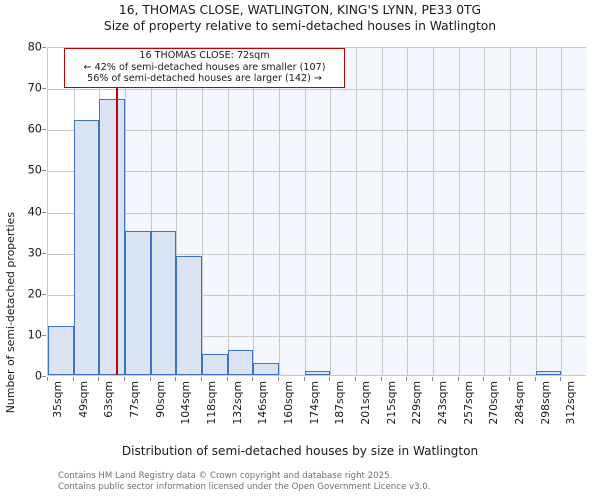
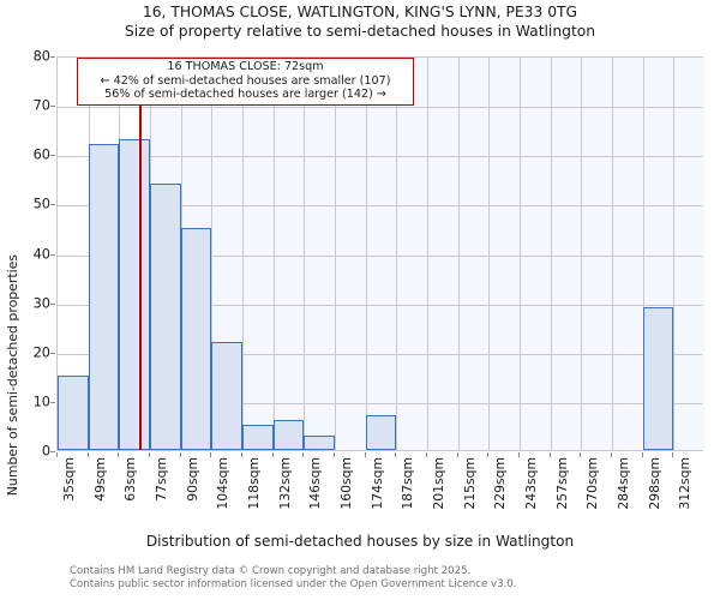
35sqm: 12 -> 15
63sqm: 67 -> 63
77sqm: 35 -> 54
90sqm: 35 -> 45
104sqm: 29 -> 22
174sqm: 1 -> 7
298sqm: 1 -> 29
